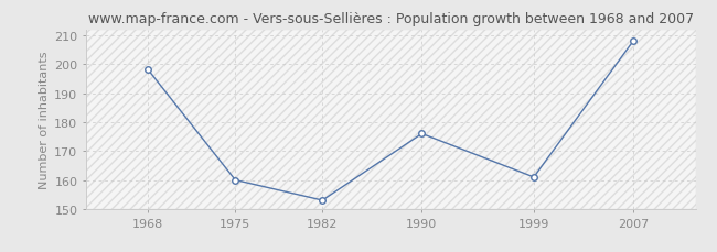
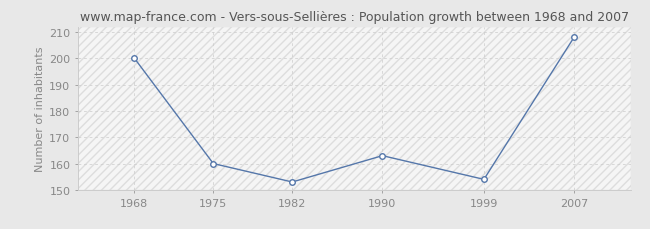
1968: 198 -> 200
1990: 176 -> 163
1999: 161 -> 154
